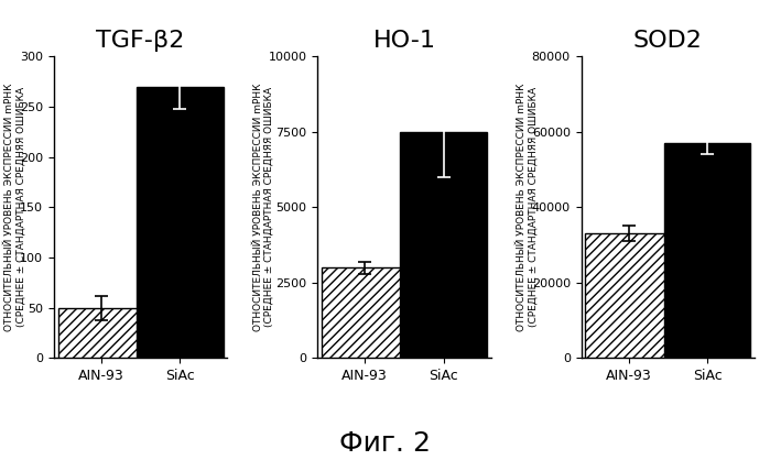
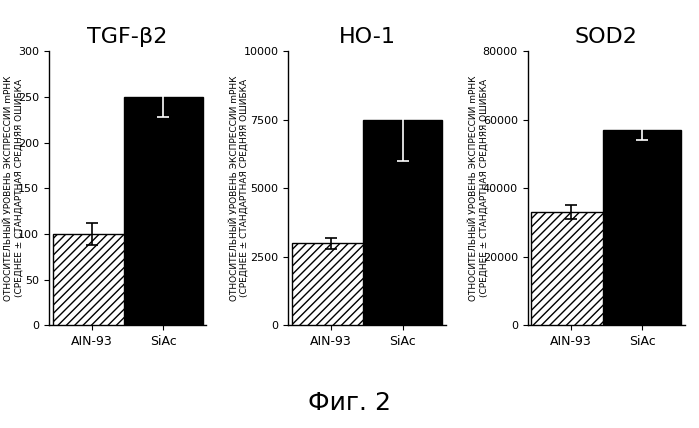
TGF-β2/AIN-93: 50 -> 100
TGF-β2/SiAc: 270 -> 250
